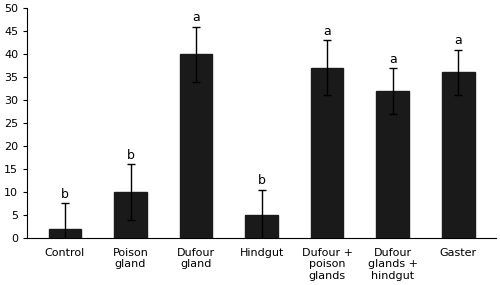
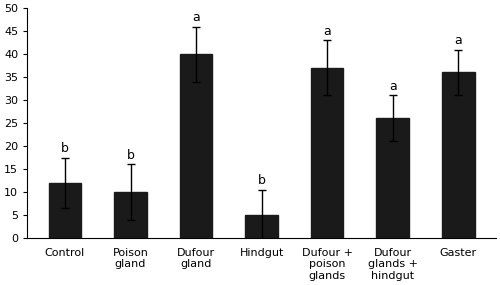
Control: 2 -> 12
Dufour glands + hindgut: 32 -> 26
